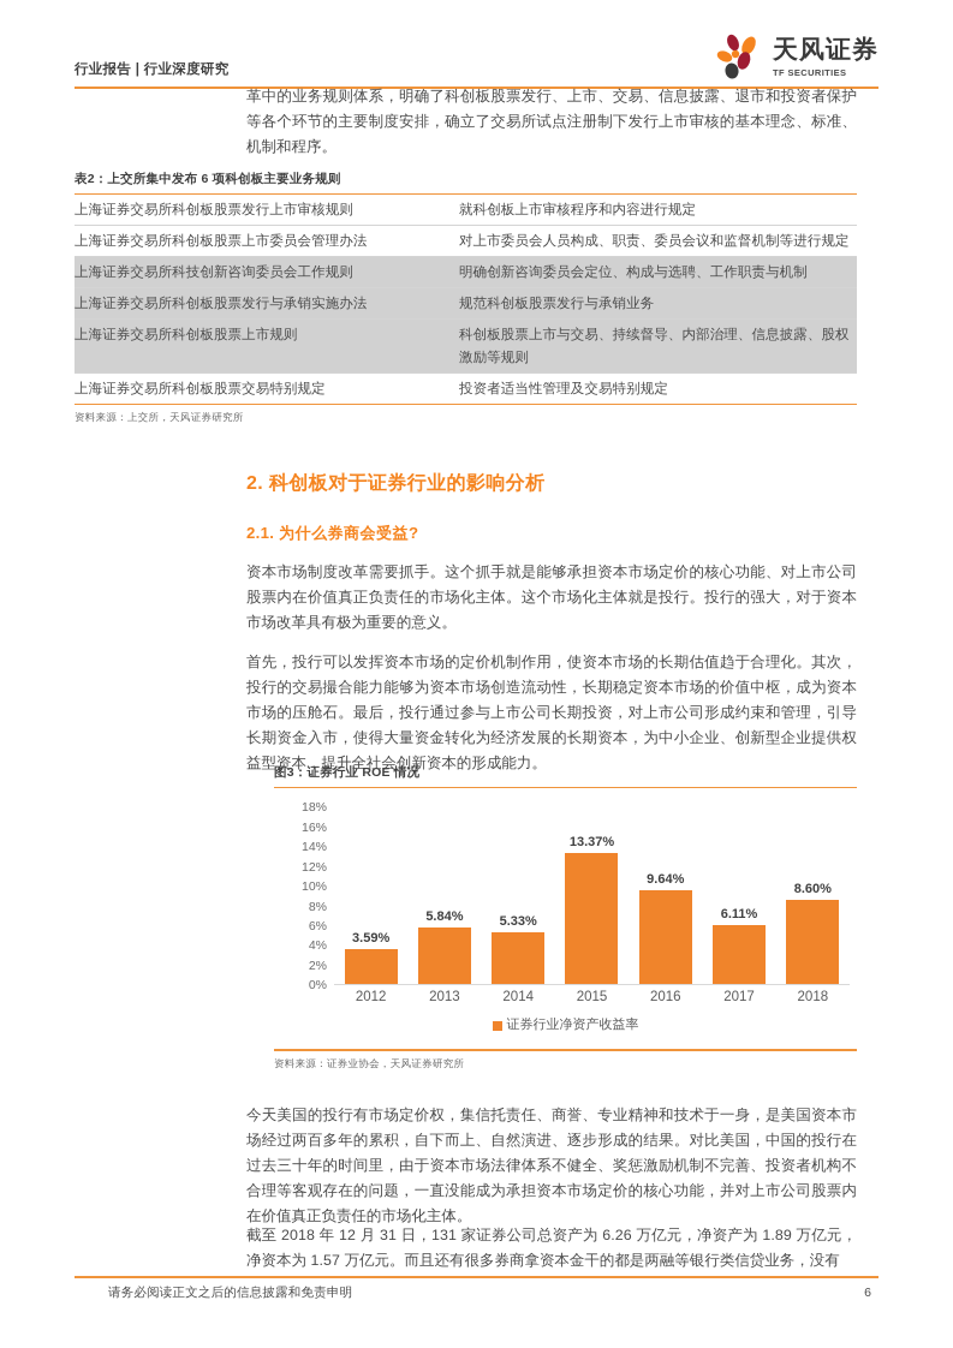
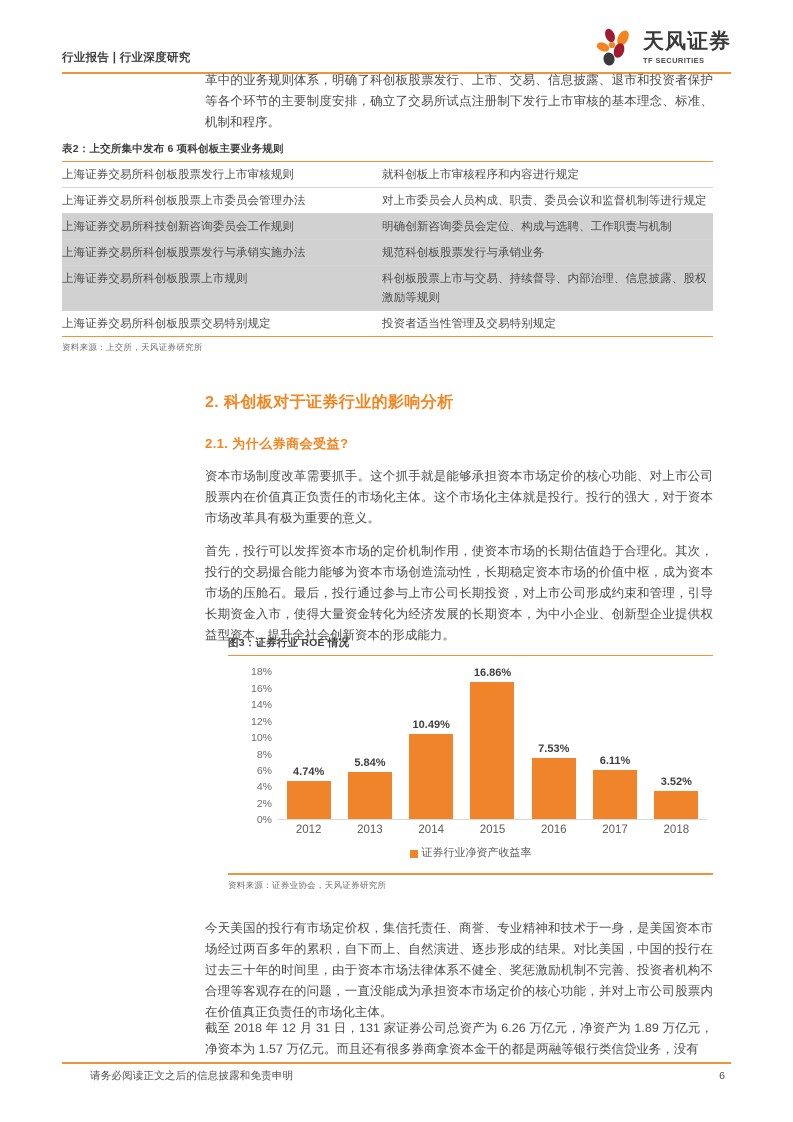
2012: 3.59% -> 4.74%
2014: 5.33% -> 10.49%
2015: 13.37% -> 16.86%
2016: 9.64% -> 7.53%
2018: 8.60% -> 3.52%
